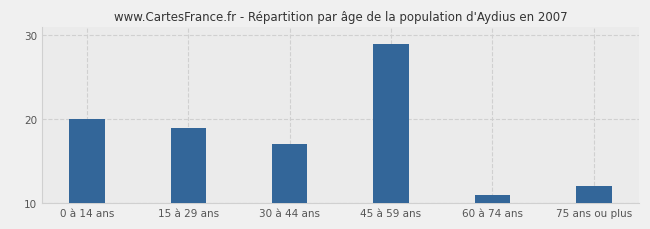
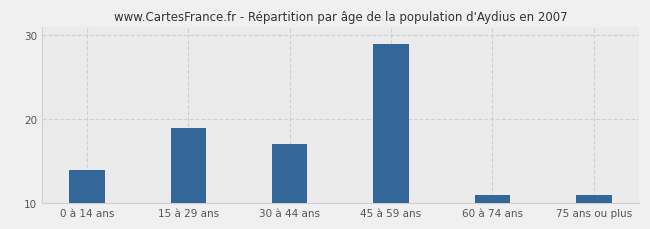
0 à 14 ans: 20 -> 14
75 ans ou plus: 12 -> 11
